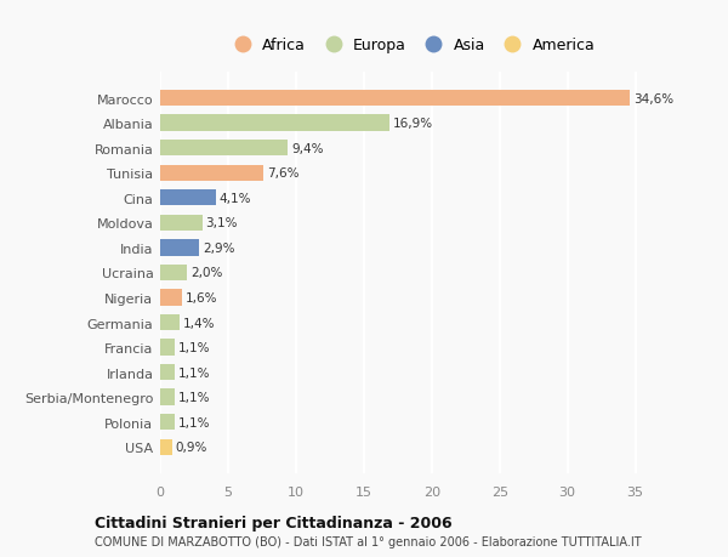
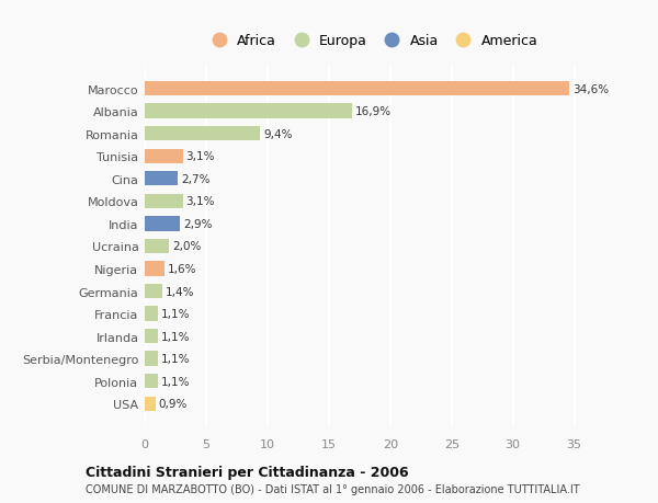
Tunisia: 7,6% -> 3,1%
Cina: 4,1% -> 2,7%
